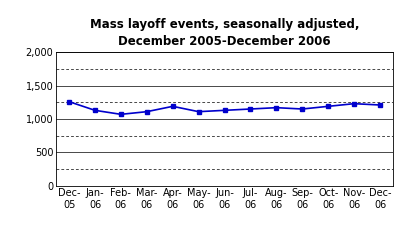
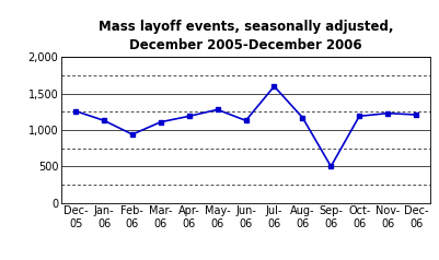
Feb- 06: 1,070 -> 940
May- 06: 1,110 -> 1,280
Jul- 06: 1,150 -> 1,600
Sep- 06: 1,150 -> 500
